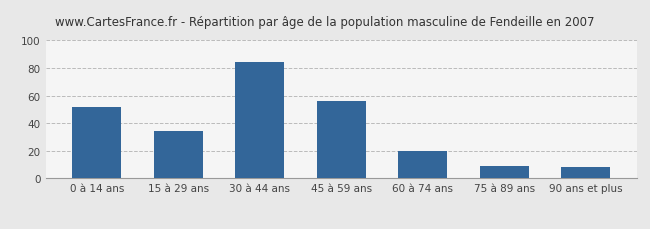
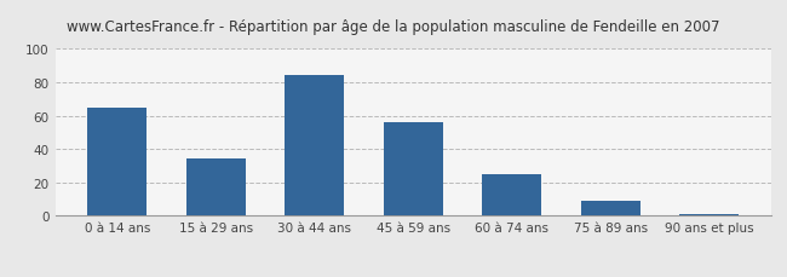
0 à 14 ans: 52 -> 65
60 à 74 ans: 20 -> 25
90 ans et plus: 8 -> 1
